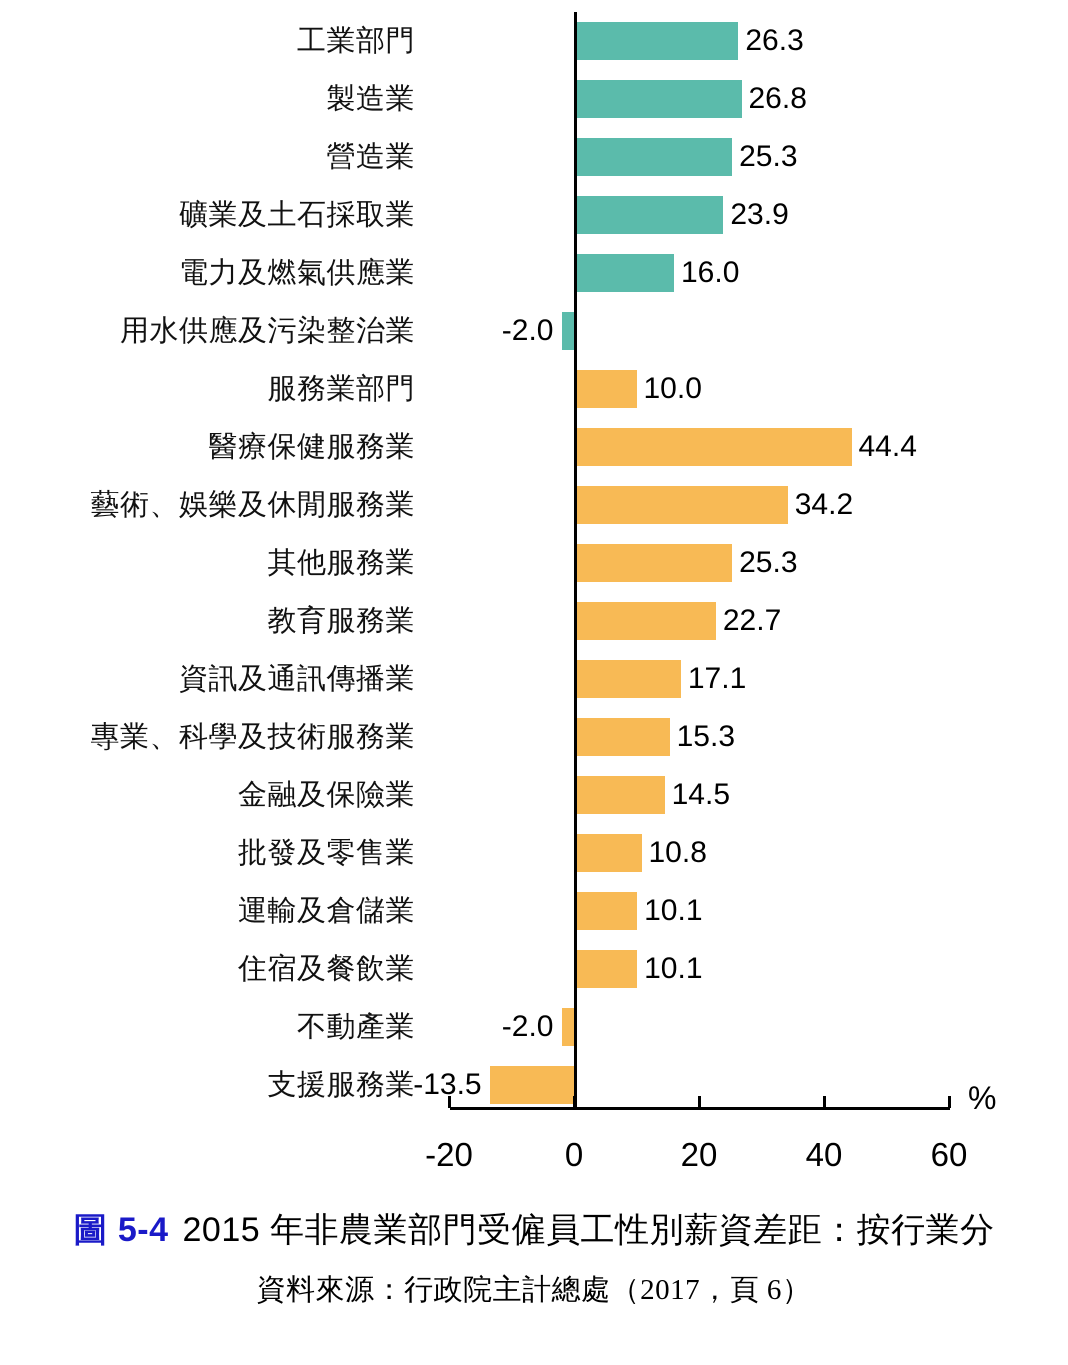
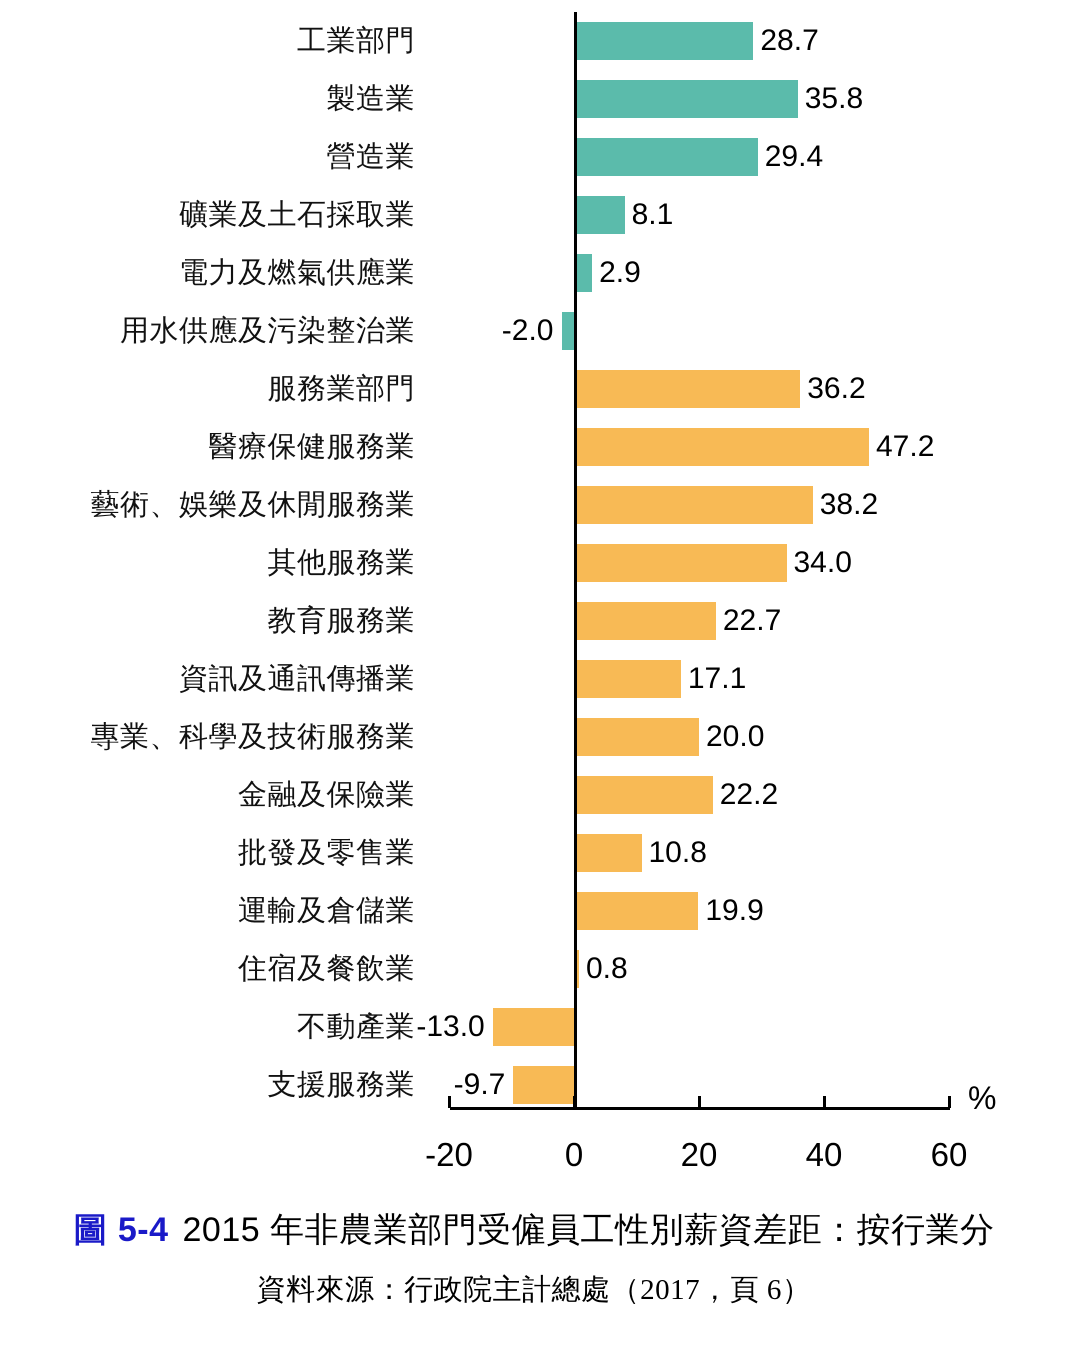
工業部門: 26.3 -> 28.7
製造業: 26.8 -> 35.8
營造業: 25.3 -> 29.4
礦業及土石採取業: 23.9 -> 8.1
電力及燃氣供應業: 16.0 -> 2.9
服務業部門: 10.0 -> 36.2
醫療保健服務業: 44.4 -> 47.2
藝術、娛樂及休閒服務業: 34.2 -> 38.2
其他服務業: 25.3 -> 34.0
專業、科學及技術服務業: 15.3 -> 20.0
金融及保險業: 14.5 -> 22.2
運輸及倉儲業: 10.1 -> 19.9
住宿及餐飲業: 10.1 -> 0.8
不動產業: -2.0 -> -13.0
支援服務業: -13.5 -> -9.7
